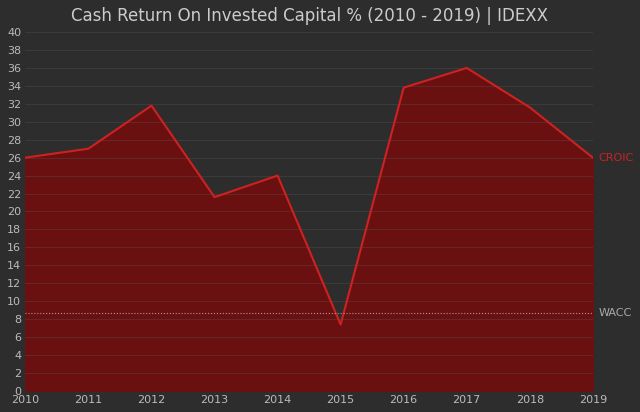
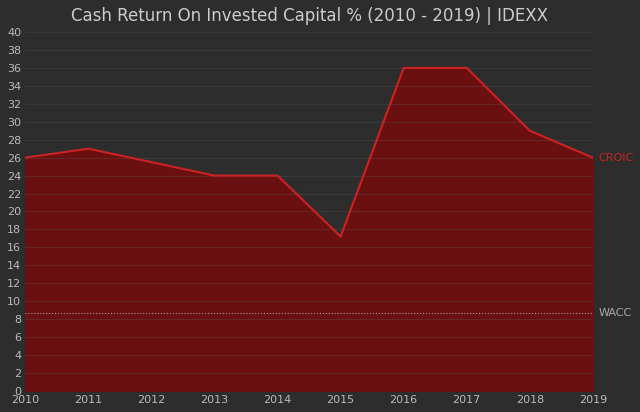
2012: 31.8 -> 25.5
2013: 21.6 -> 24.0
2015: 7.4 -> 17.2
2016: 33.8 -> 36.0
2018: 31.6 -> 29.0
